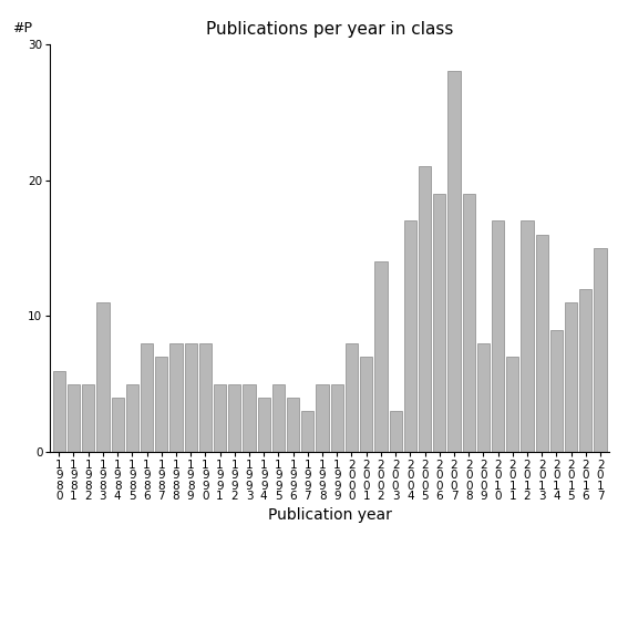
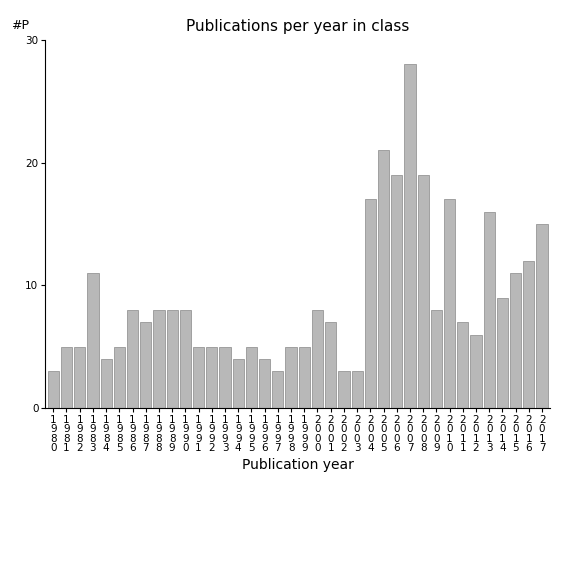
1 9 8 0: 6 -> 3
2 0 0 2: 14 -> 3
2 0 1 2: 17 -> 6
